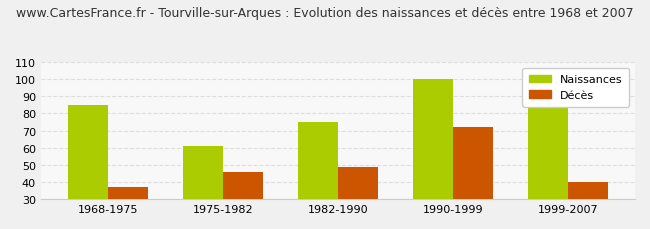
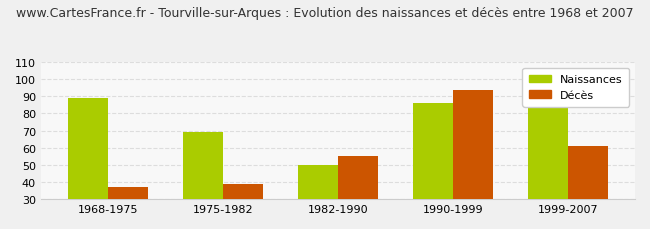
Naissances/1968-1975: 85 -> 89
Naissances/1975-1982: 61 -> 69
Décès/1975-1982: 46 -> 39
Naissances/1982-1990: 75 -> 50
Décès/1982-1990: 49 -> 55
Naissances/1990-1999: 100 -> 86
Décès/1990-1999: 72 -> 94
Décès/1999-2007: 40 -> 61
